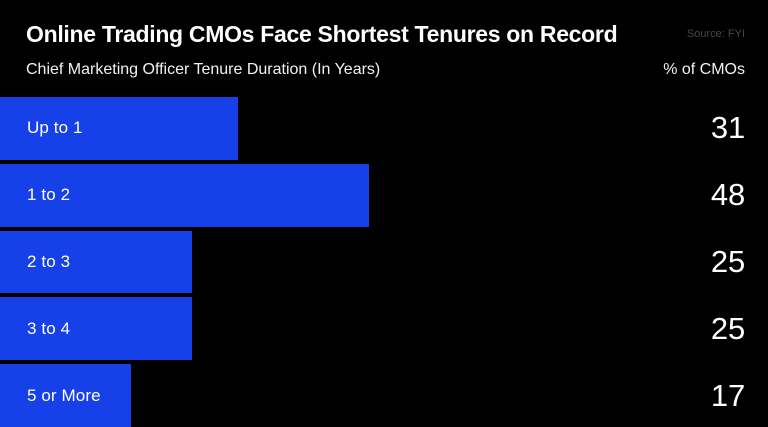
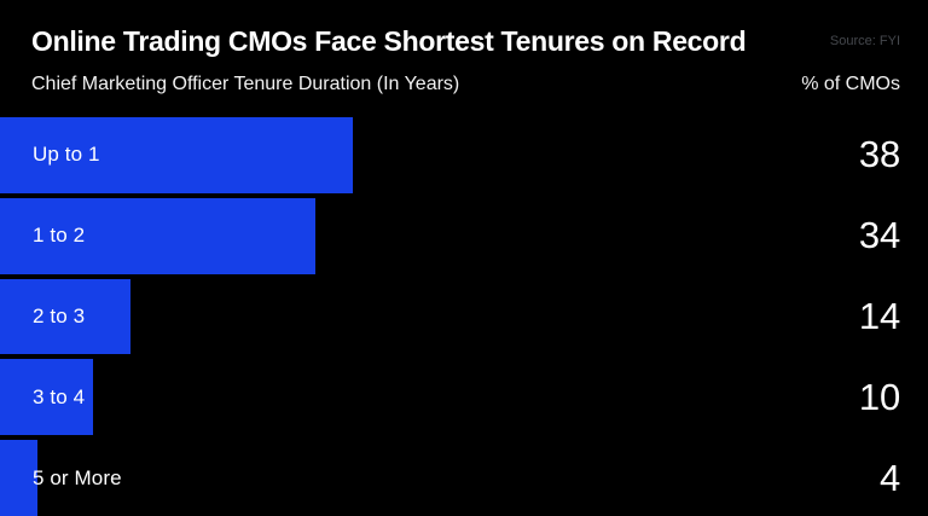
Up to 1: 31 -> 38
1 to 2: 48 -> 34
2 to 3: 25 -> 14
3 to 4: 25 -> 10
5 or More: 17 -> 4
